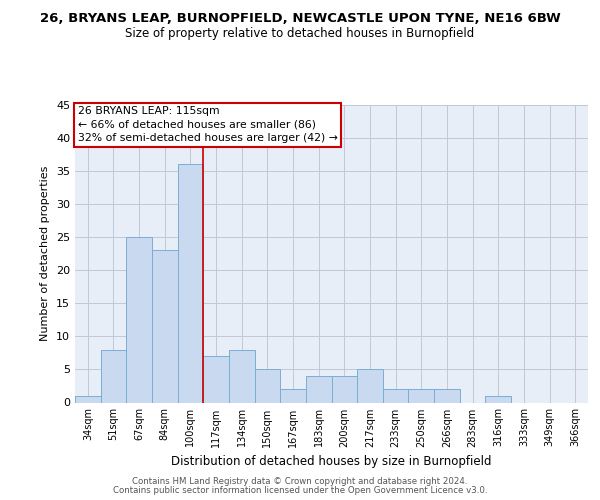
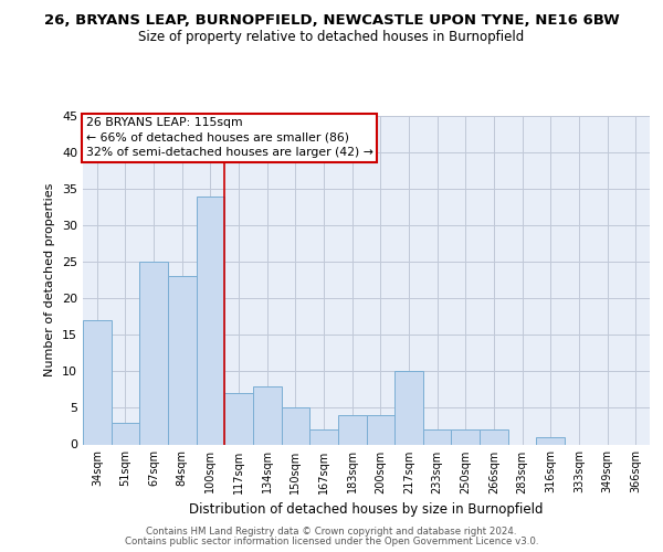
34sqm: 1 -> 17
51sqm: 8 -> 3
100sqm: 36 -> 34
217sqm: 5 -> 10
